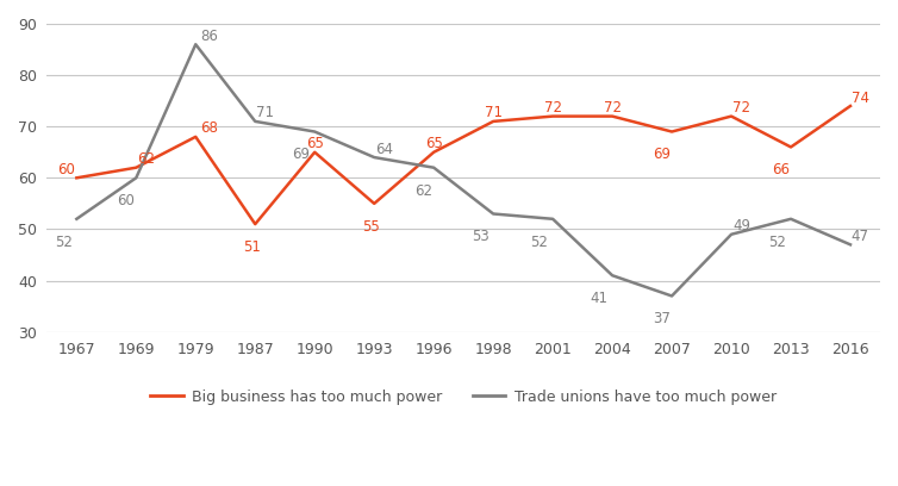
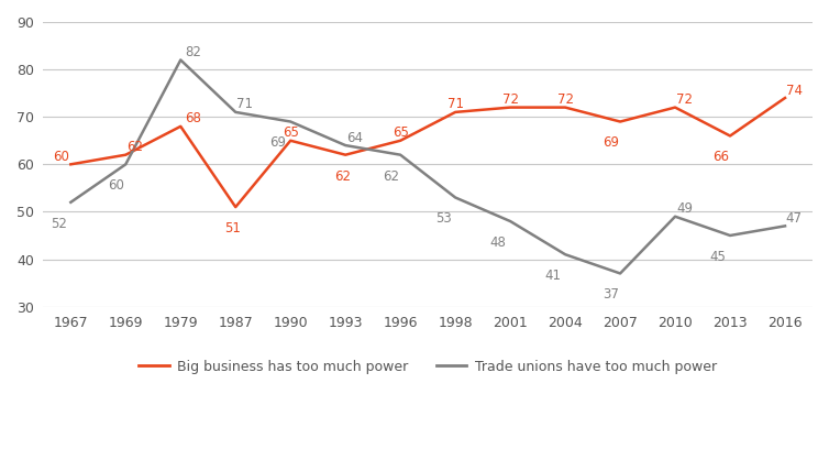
Trade unions have too much power/1979: 86 -> 82
Big business has too much power/1993: 55 -> 62
Trade unions have too much power/2001: 52 -> 48
Trade unions have too much power/2013: 52 -> 45
